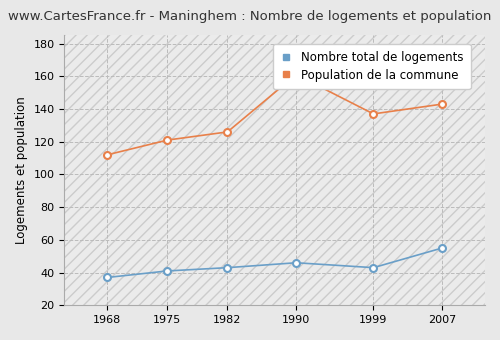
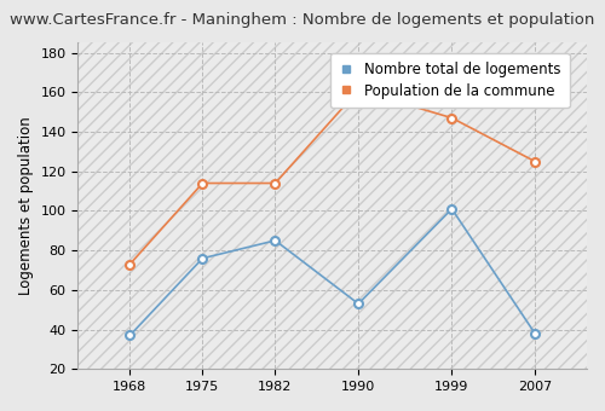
Population de la commune/1968: 112 -> 73
Nombre total de logements/1975: 41 -> 76
Population de la commune/1975: 121 -> 114
Nombre total de logements/1982: 43 -> 85
Population de la commune/1982: 126 -> 114
Nombre total de logements/1990: 46 -> 53
Nombre total de logements/1999: 43 -> 101
Population de la commune/1999: 137 -> 147
Nombre total de logements/2007: 55 -> 38
Population de la commune/2007: 143 -> 125
